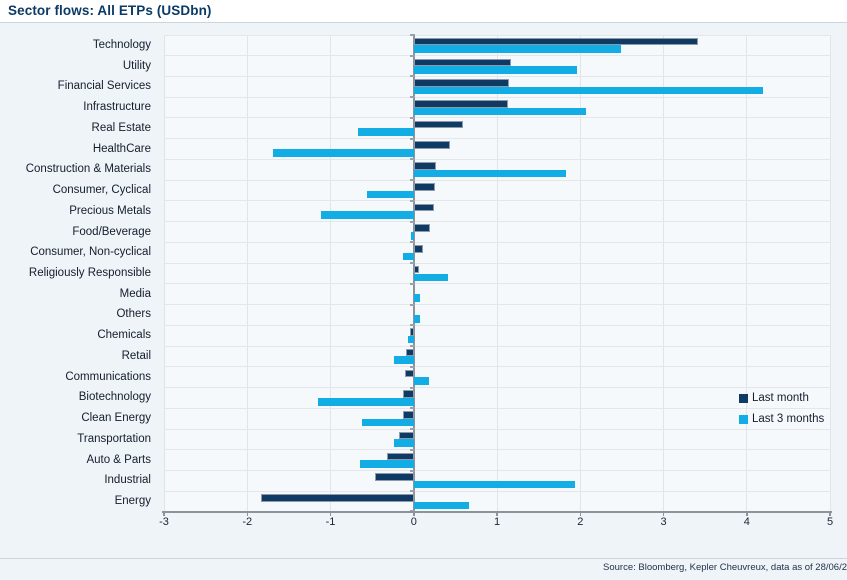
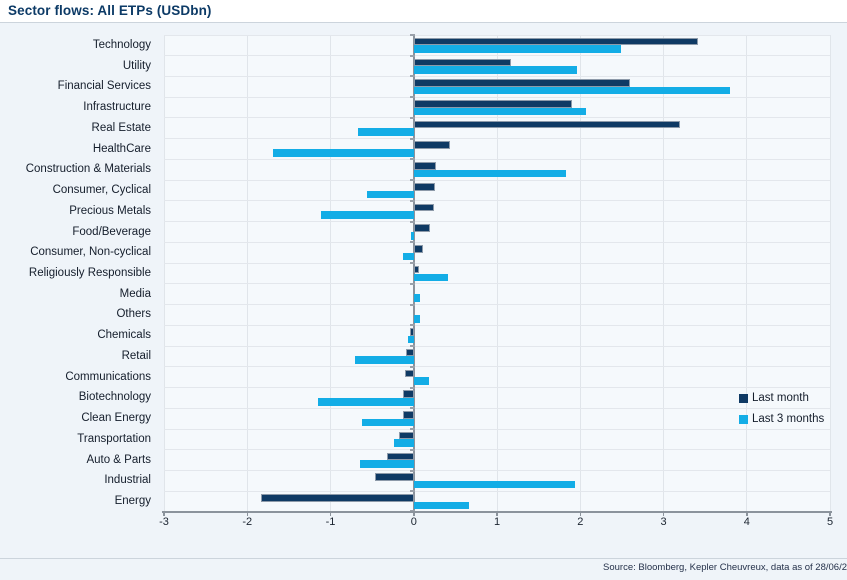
Last month/Financial Services: 1.1 -> 2.6
Last 3 months/Financial Services: 4.2 -> 3.8
Last month/Infrastructure: 1.1 -> 1.9
Last month/Real Estate: 0.6 -> 3.2
Last 3 months/Retail: -0.2 -> -0.7
